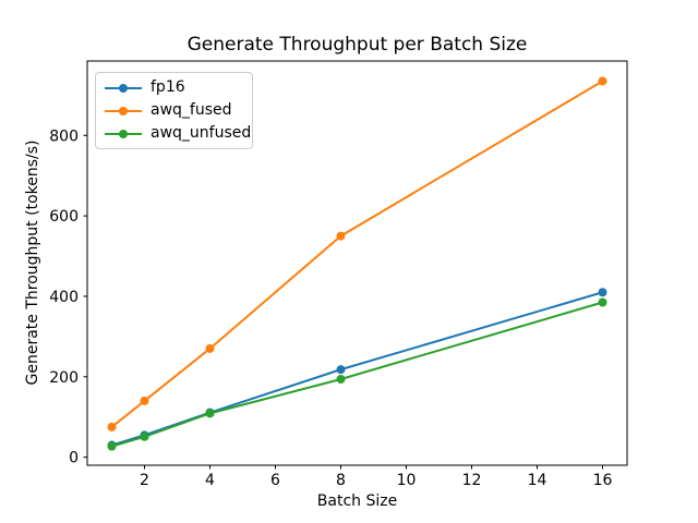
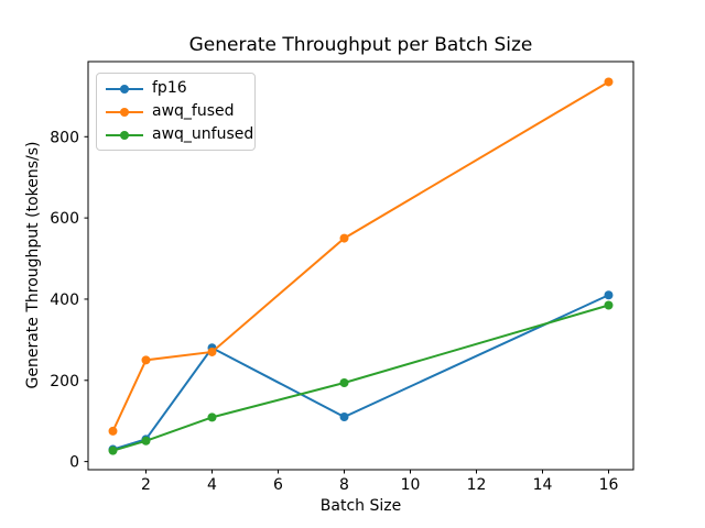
awq_fused/2: 140 -> 250
fp16/4: 110 -> 280
fp16/8: 220 -> 110
